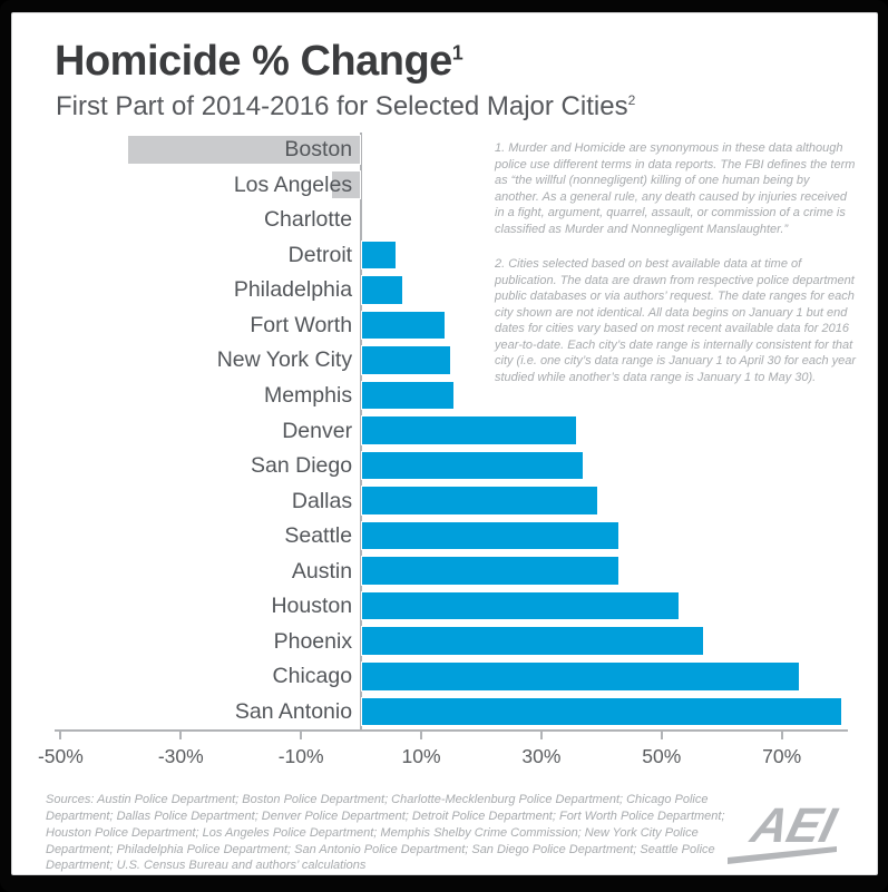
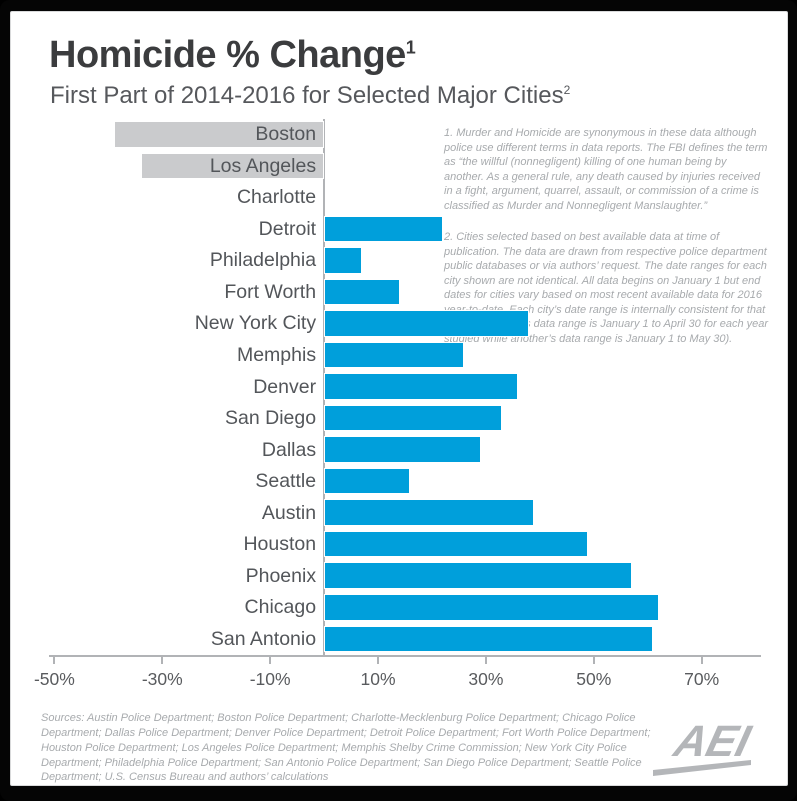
Los Angeles: -5% -> -34%
Detroit: 6% -> 22%
New York City: 15% -> 38%
Memphis: 16% -> 26%
San Diego: 37% -> 33%
Dallas: 40% -> 29%
Seattle: 43% -> 16%
Austin: 43% -> 39%
Houston: 53% -> 49%
Chicago: 73% -> 62%
San Antonio: 80% -> 61%
